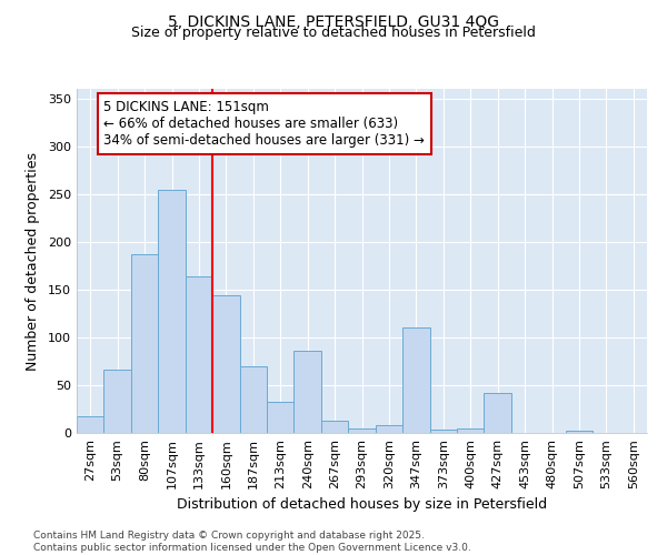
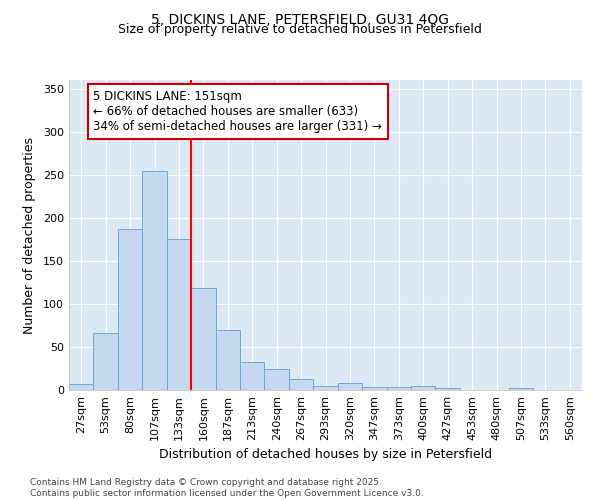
27sqm: 18 -> 7
133sqm: 164 -> 175
160sqm: 144 -> 118
240sqm: 86 -> 24
347sqm: 110 -> 4
427sqm: 42 -> 2
